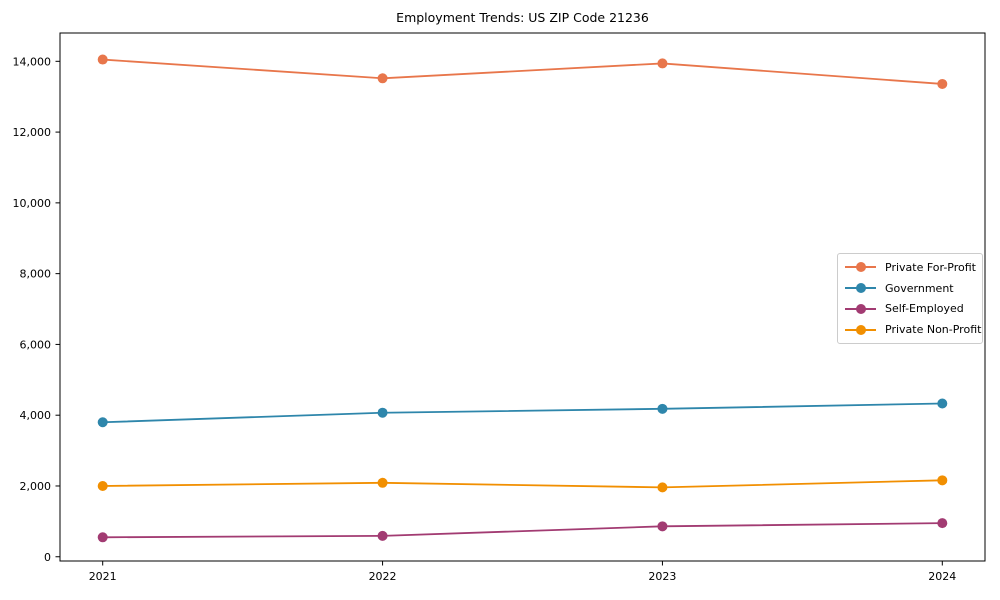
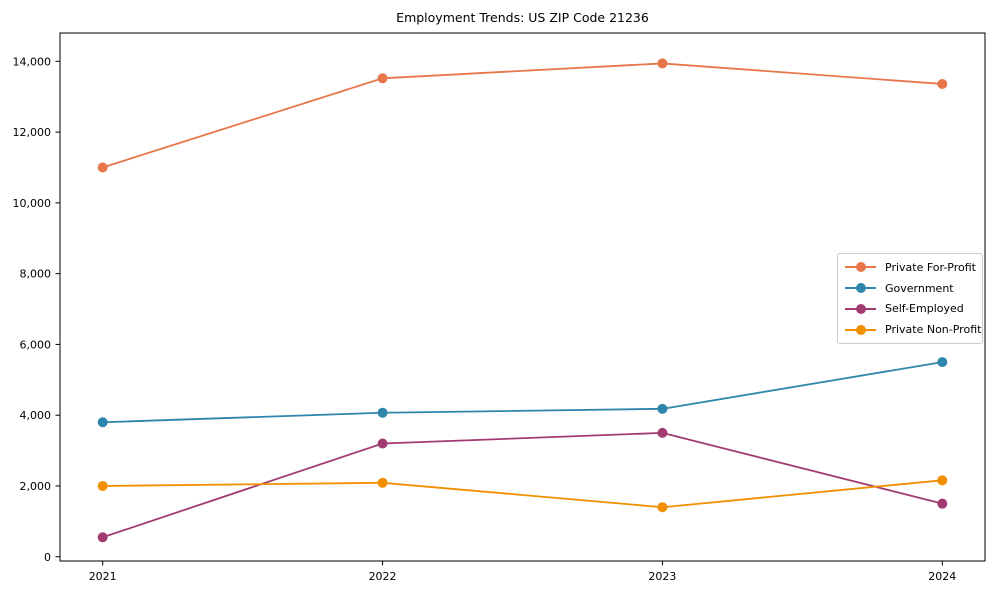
Private For-Profit/2021: 14000 -> 11000
Self-Employed/2022: 600 -> 3200
Self-Employed/2023: 900 -> 3500
Private Non-Profit/2023: 2000 -> 1400
Government/2024: 4300 -> 5500
Self-Employed/2024: 1000 -> 1500
